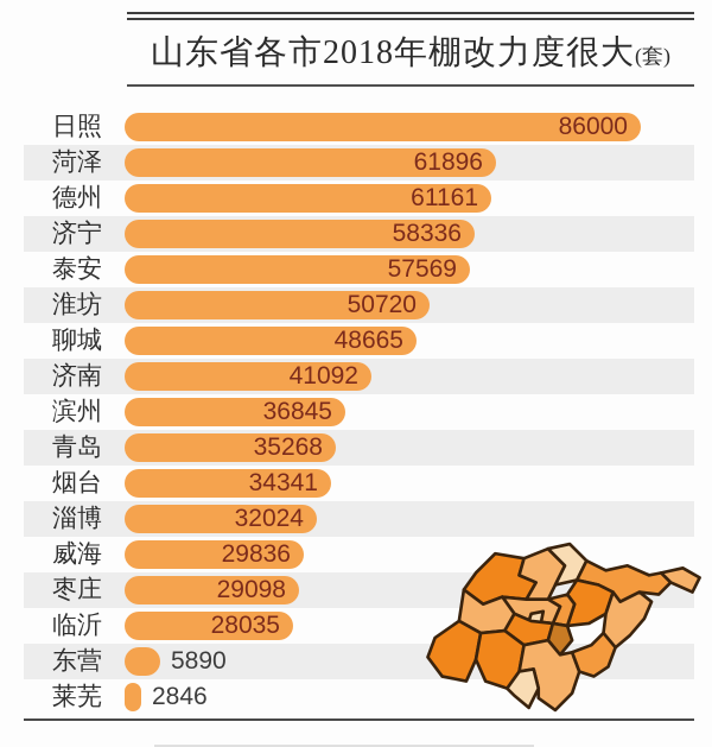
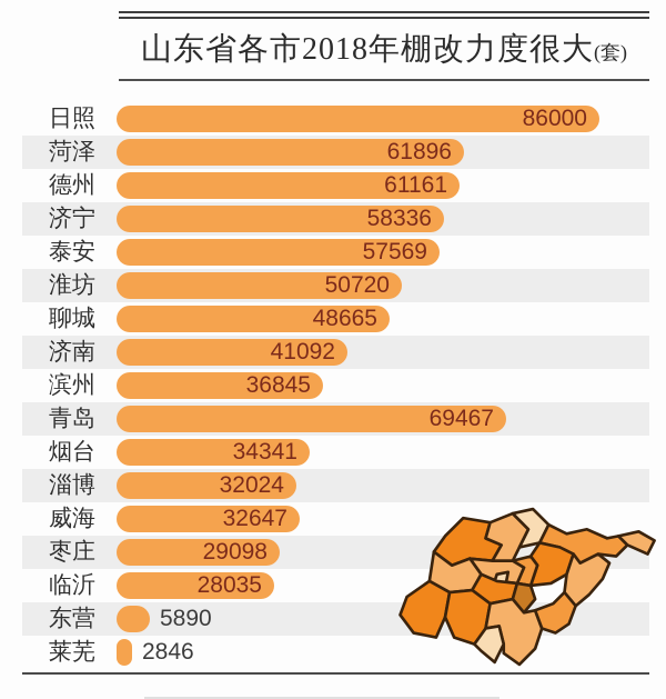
青岛: 35268 -> 69467
威海: 29836 -> 32647
